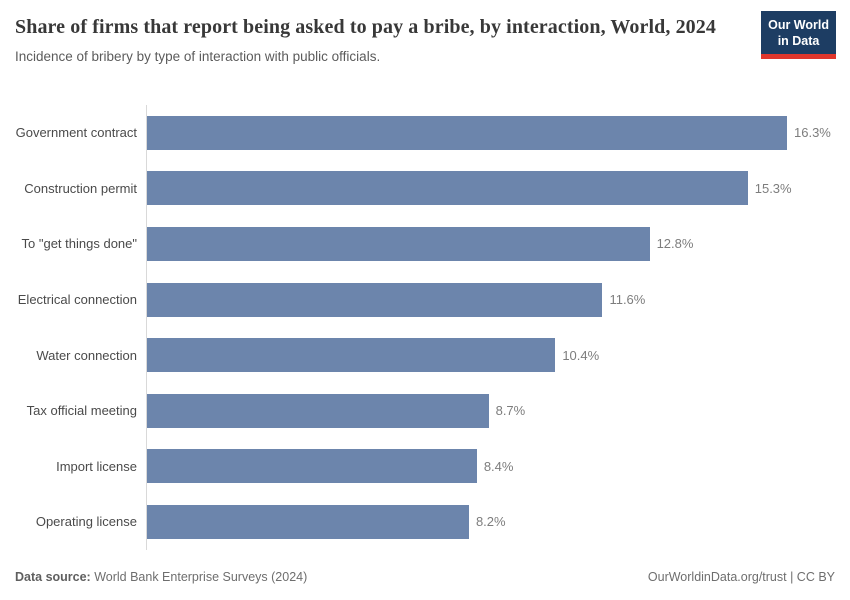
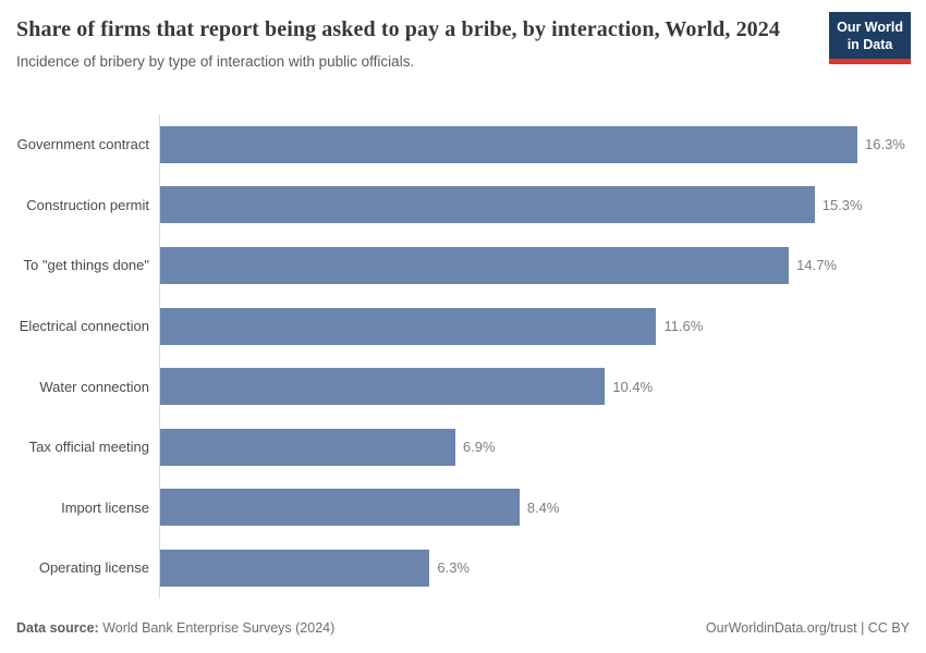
To "get things done": 12.8% -> 14.7%
Tax official meeting: 8.7% -> 6.9%
Operating license: 8.2% -> 6.3%
